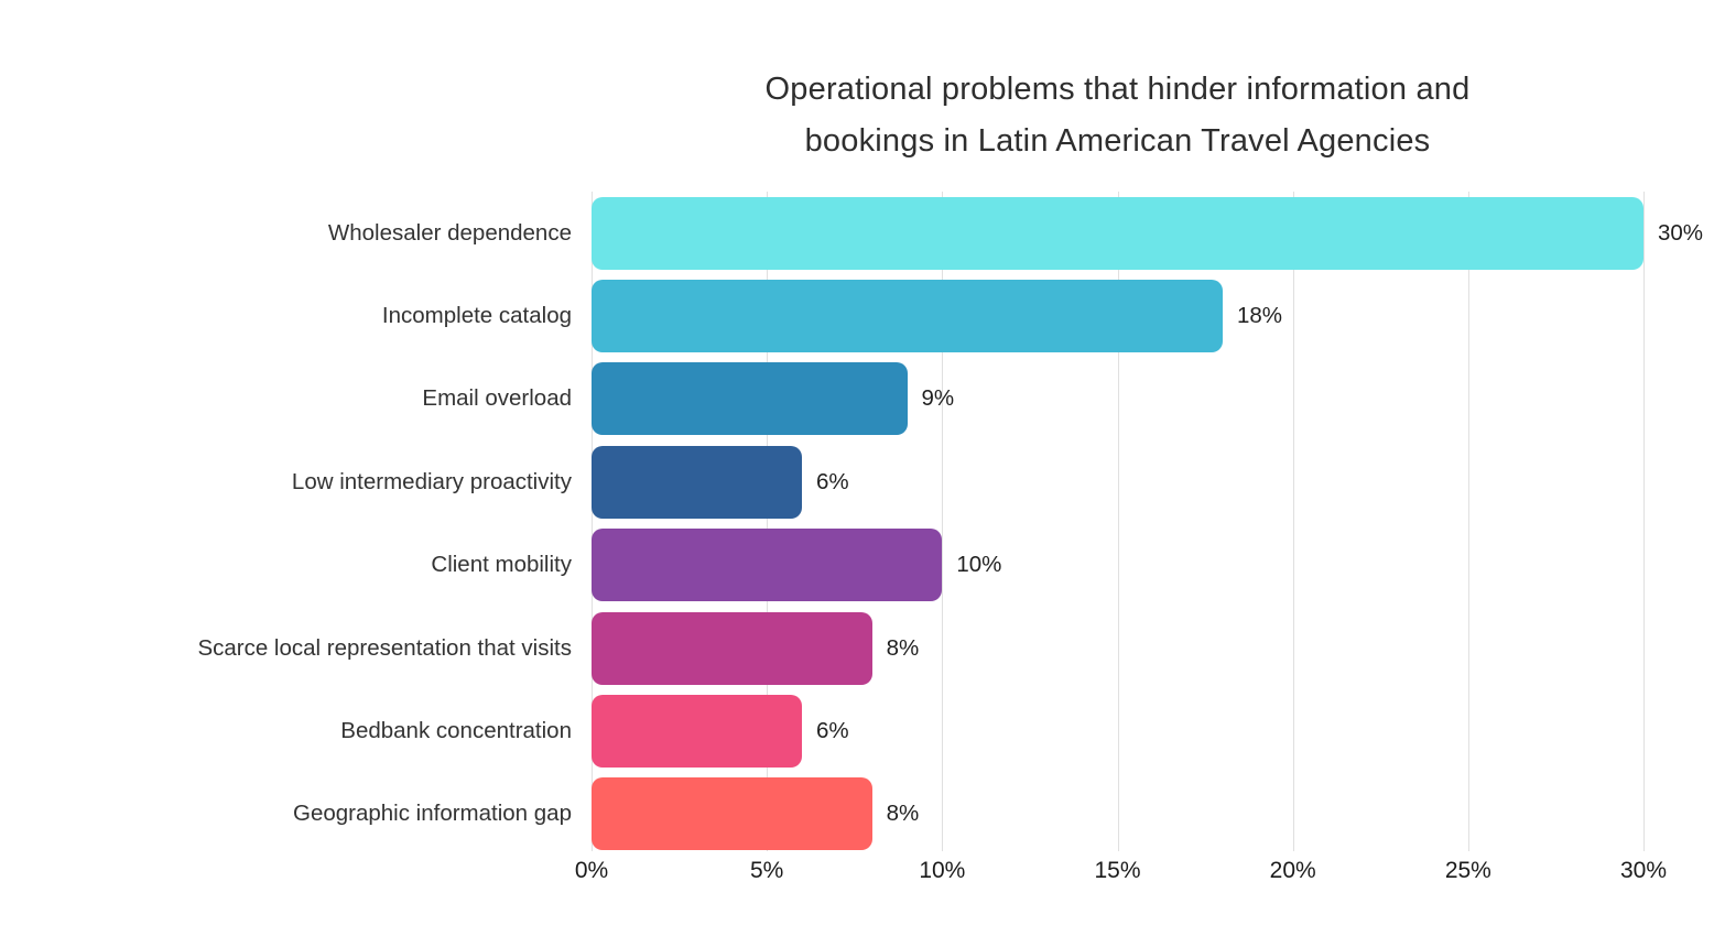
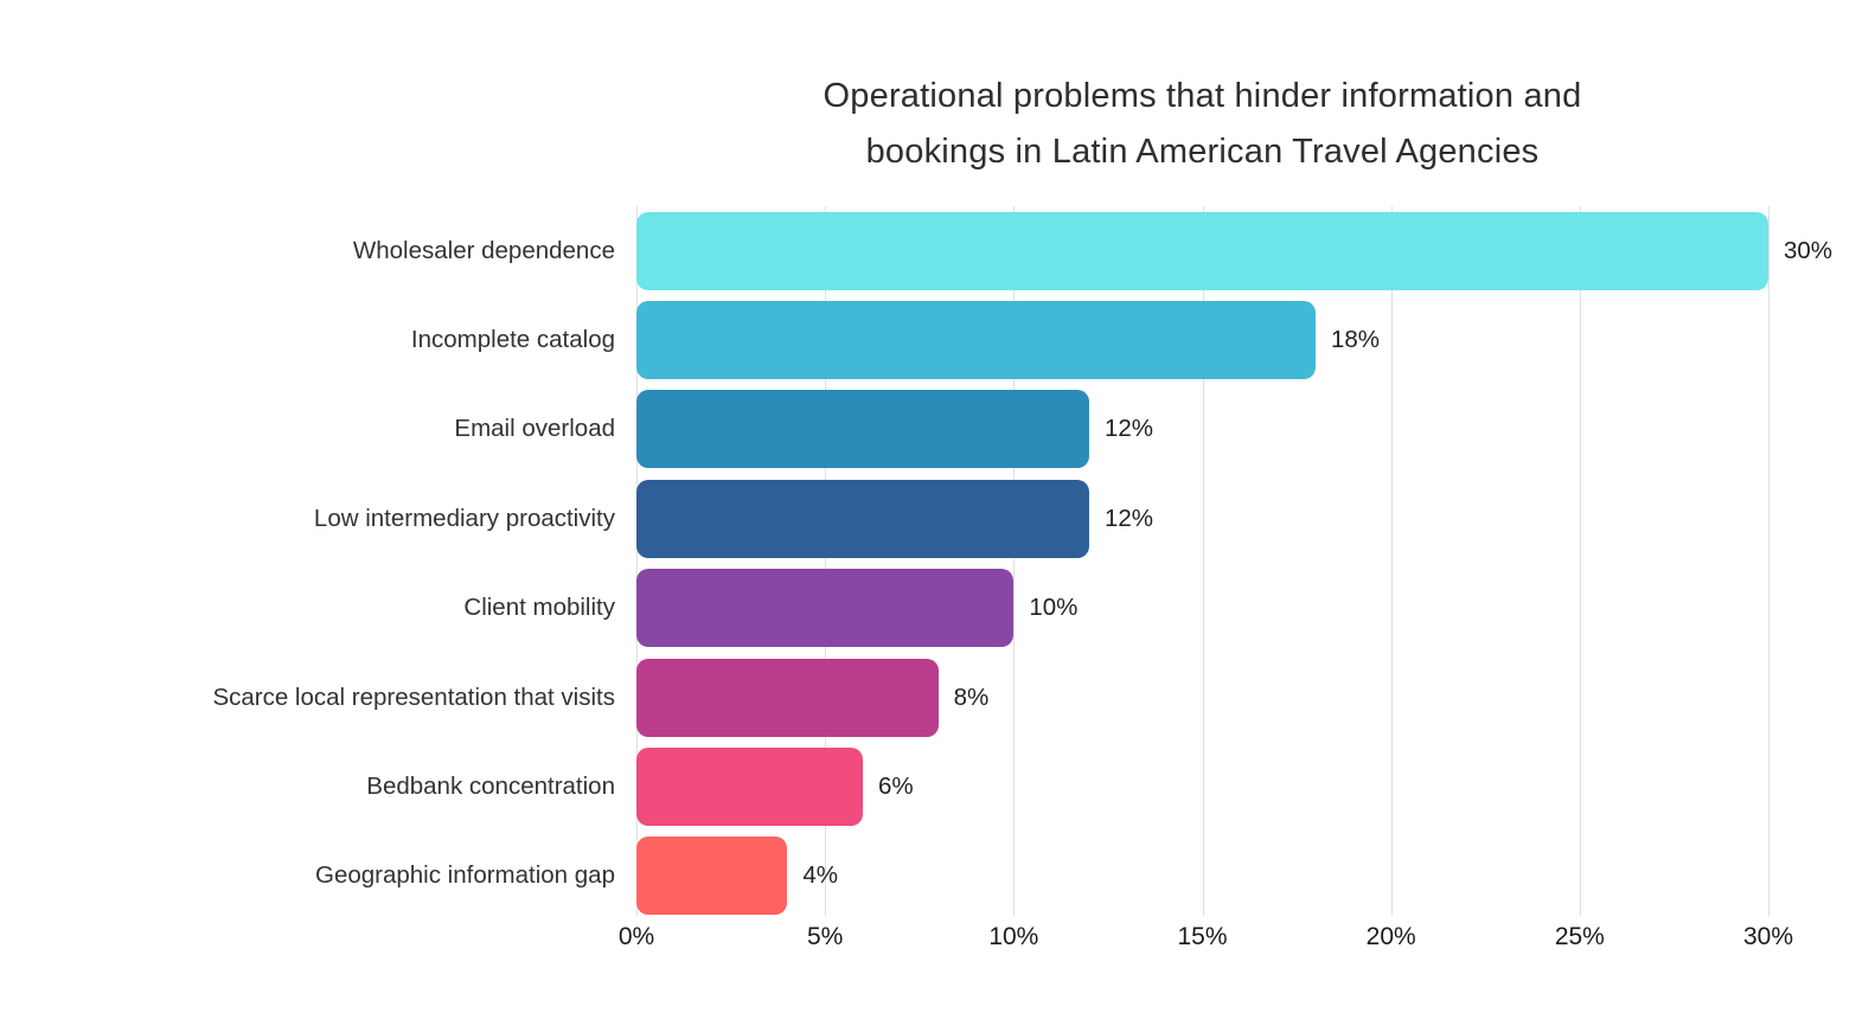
Email overload: 9% -> 12%
Low intermediary proactivity: 6% -> 12%
Geographic information gap: 8% -> 4%
